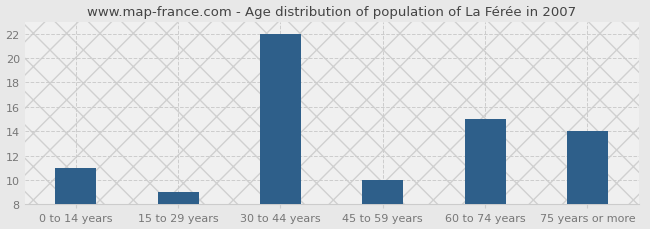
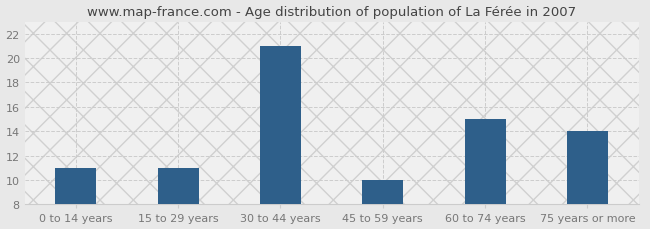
15 to 29 years: 9 -> 11
30 to 44 years: 22 -> 21
